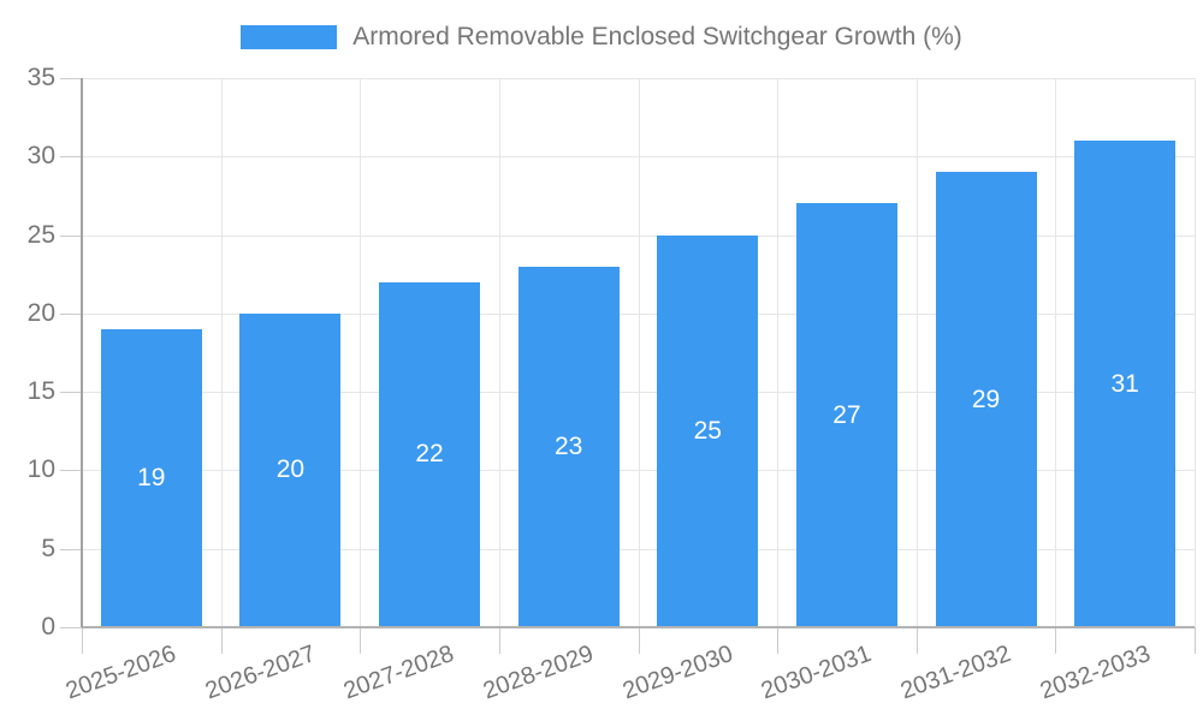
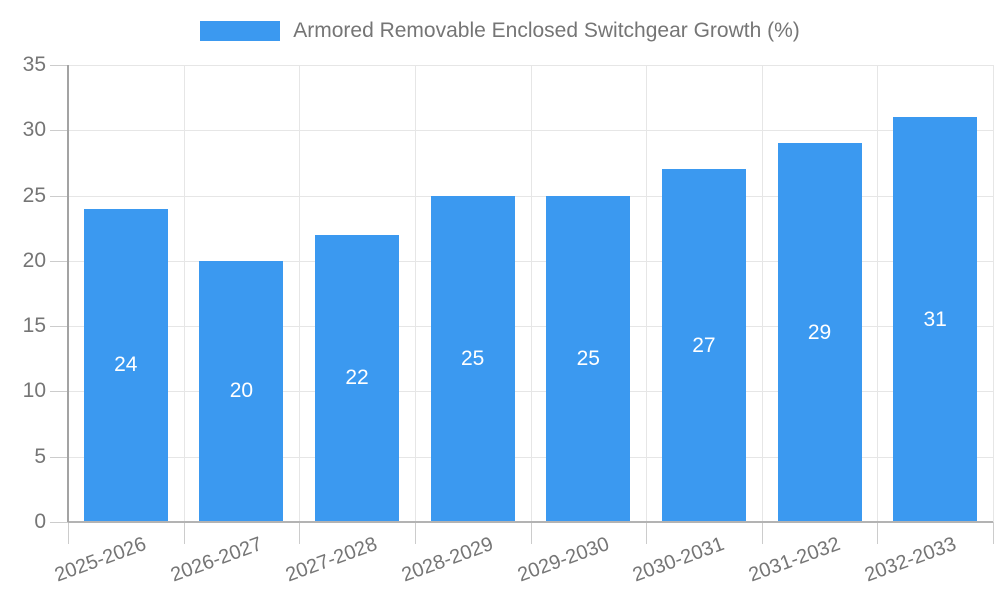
2025-2026: 19 -> 24
2028-2029: 23 -> 25
